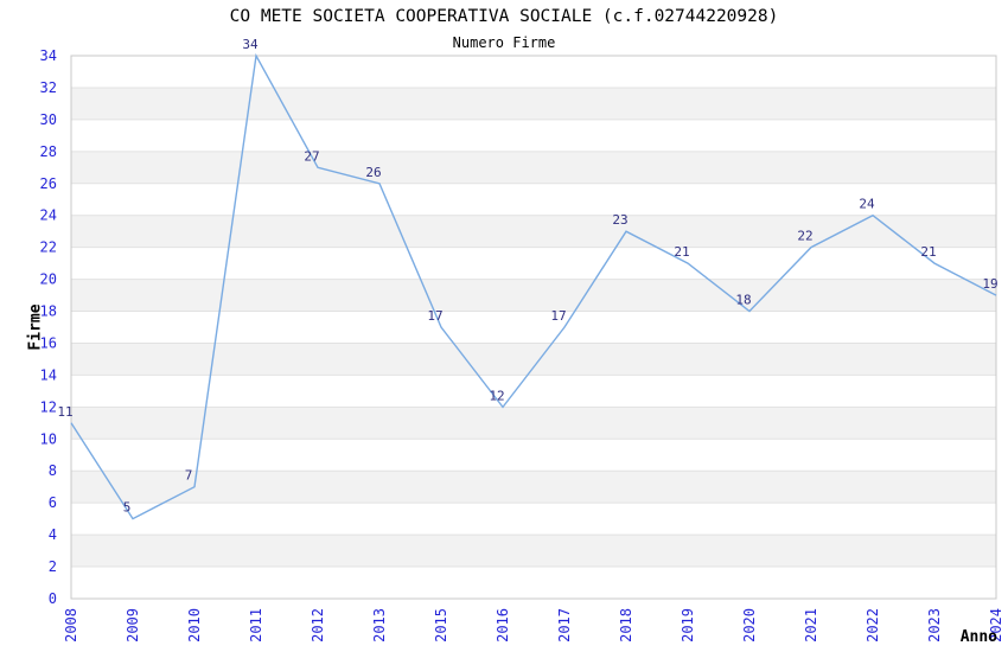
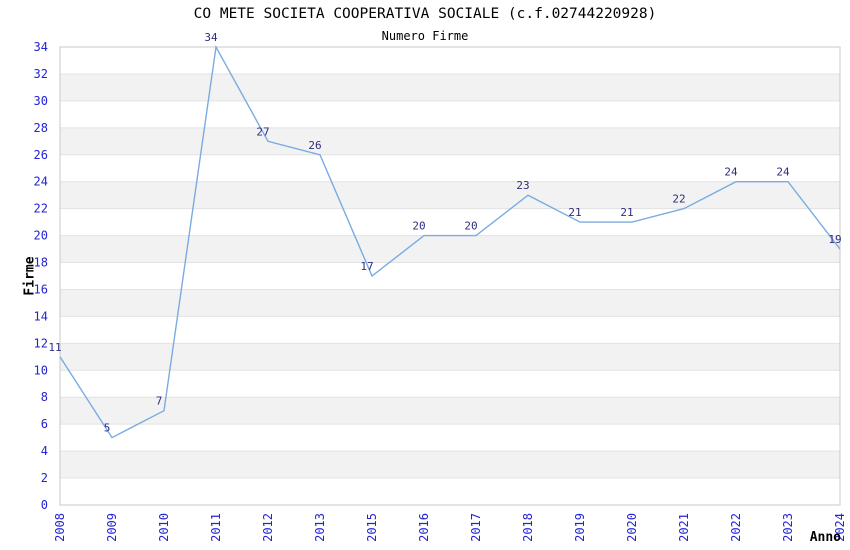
2016: 12 -> 20
2017: 17 -> 20
2020: 18 -> 21
2023: 21 -> 24
